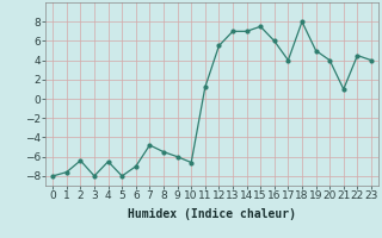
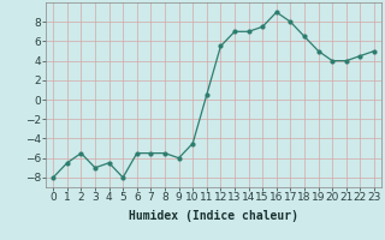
1: -7.6 -> -6.5
2: -6.4 -> -5.5
3: -8.0 -> -7.0
6: -7.0 -> -5.5
7: -4.8 -> -5.5
10: -6.6 -> -4.5
11: 1.2 -> 0.5
16: 6.0 -> 9.0
17: 4.0 -> 8.0
18: 8.0 -> 6.5
21: 1.0 -> 4.0
23: 4.0 -> 5.0
